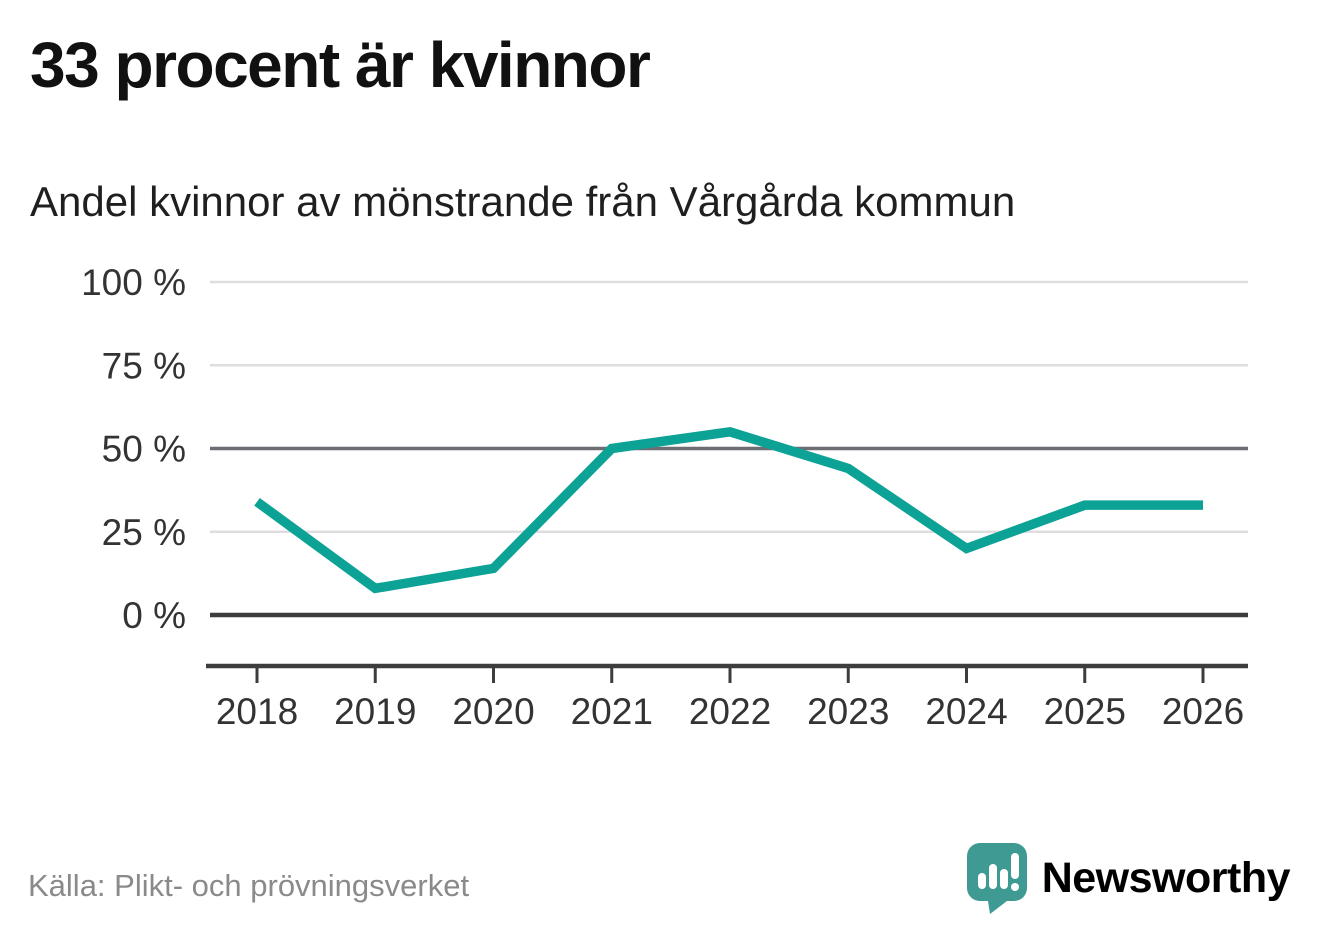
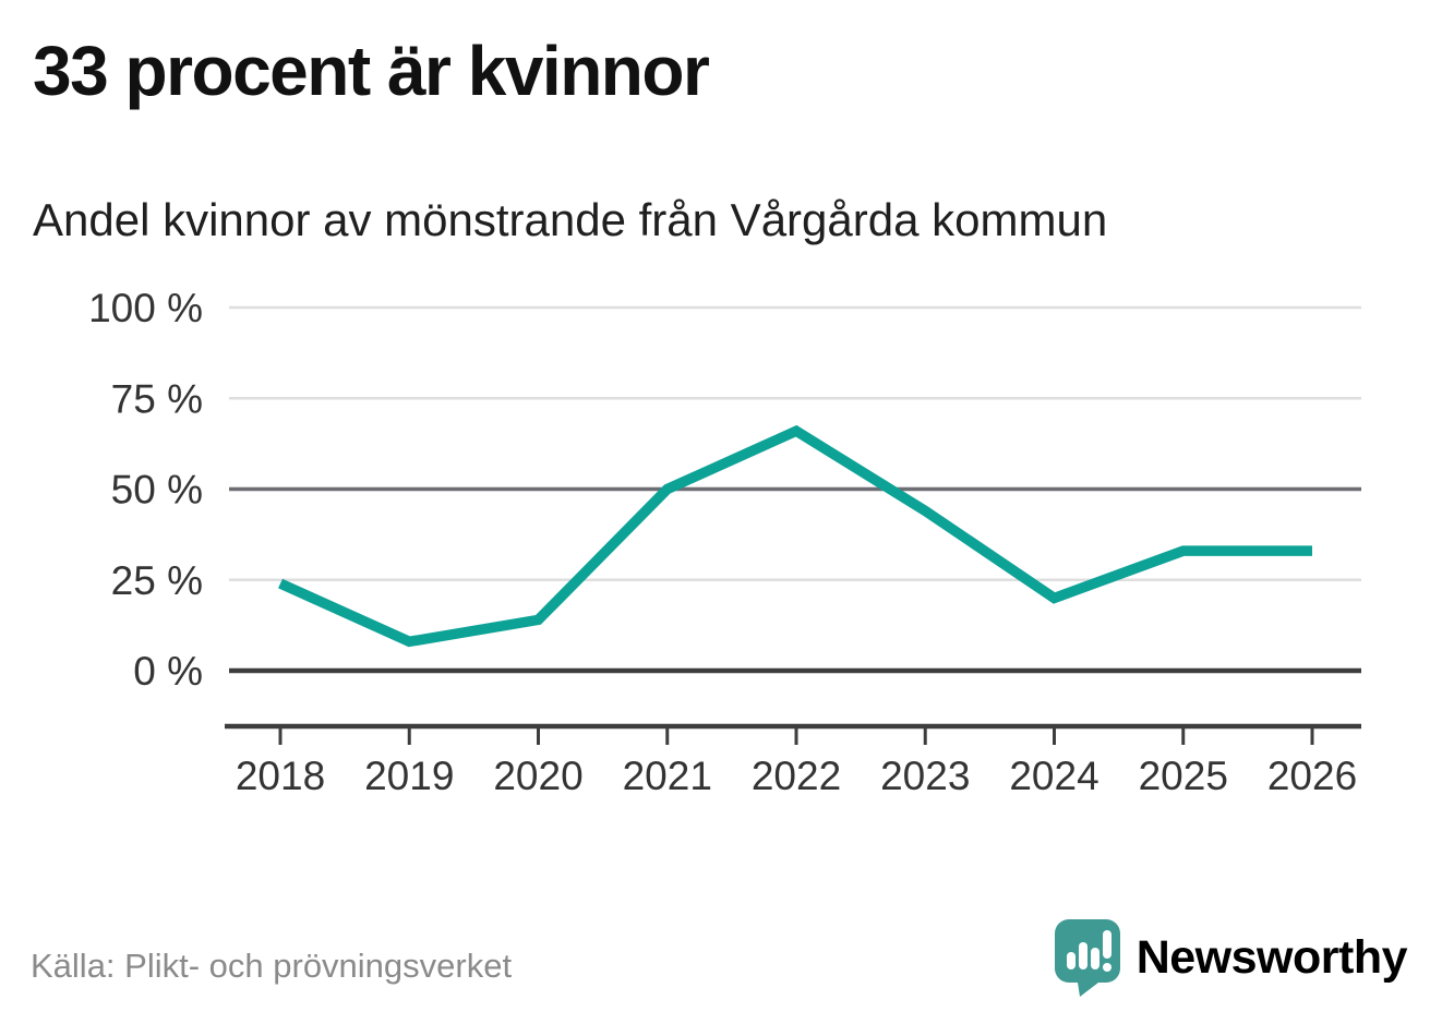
2018: 34% -> 24%
2022: 55% -> 66%
